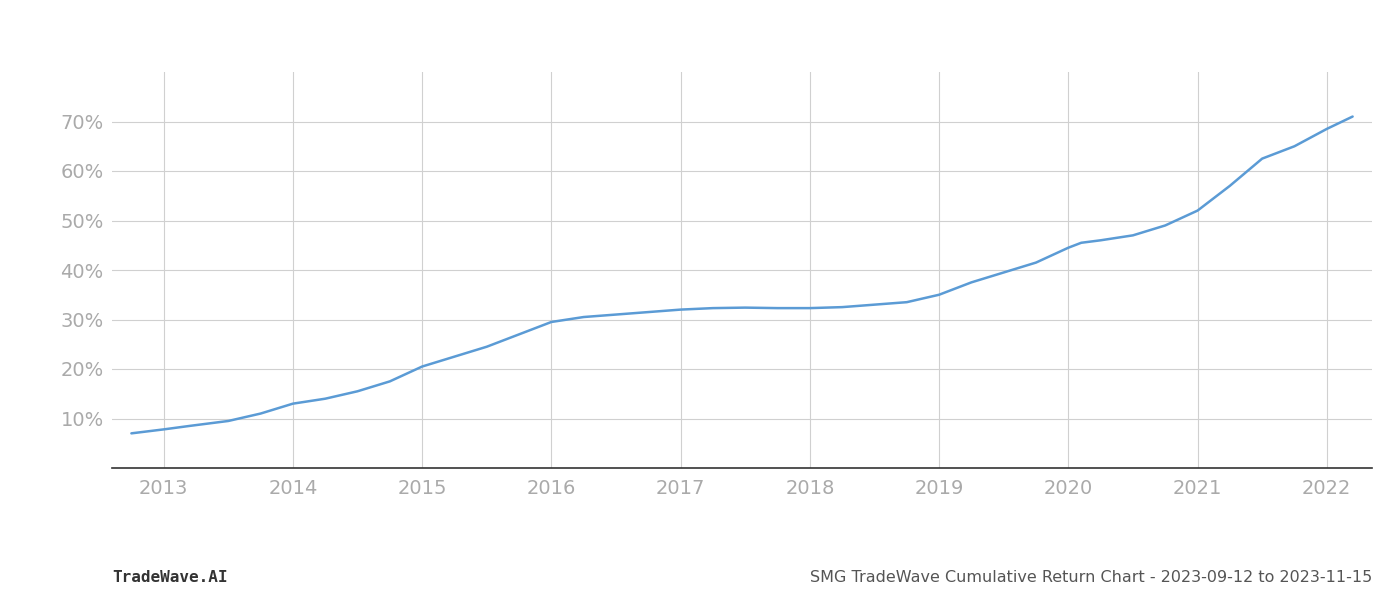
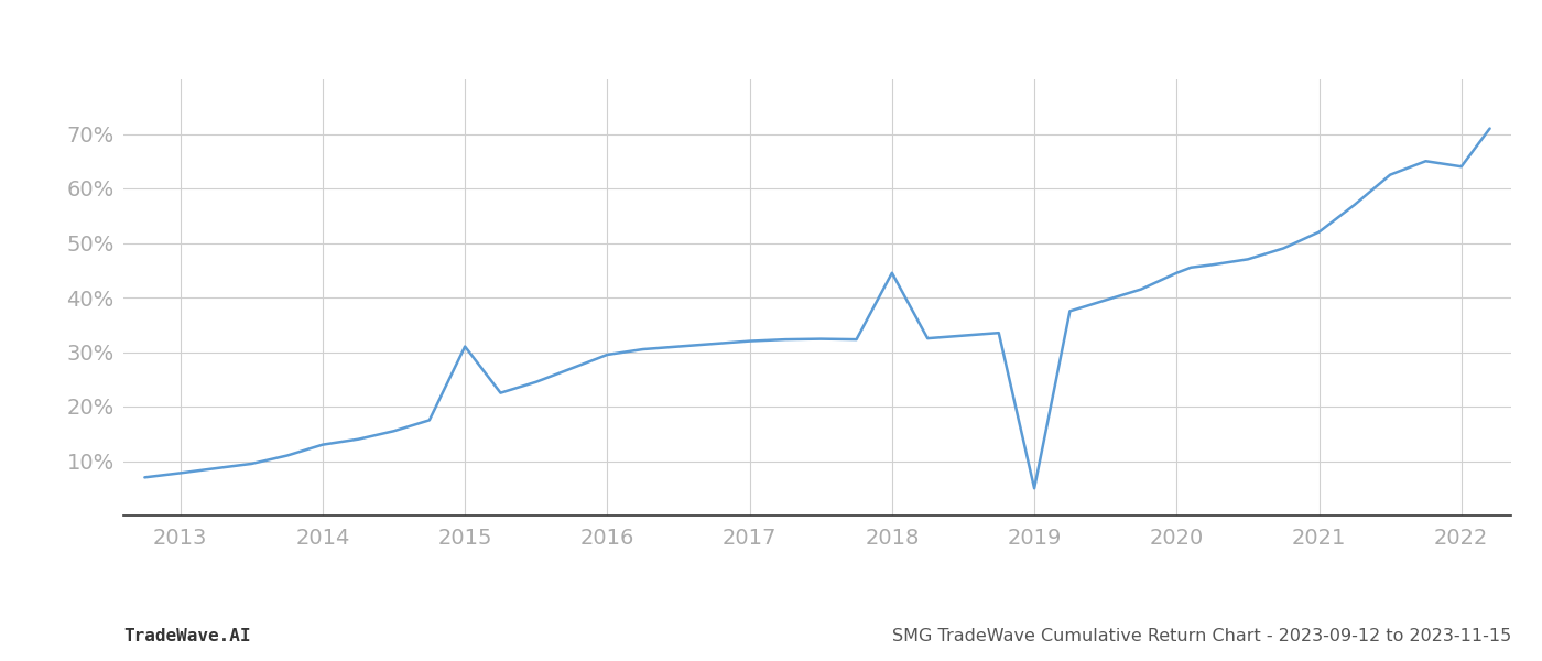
2015: 20.5% -> 31.0%
2018: 32.3% -> 44.5%
2019: 35.0% -> 5.0%
2022: 68.5% -> 64.0%
